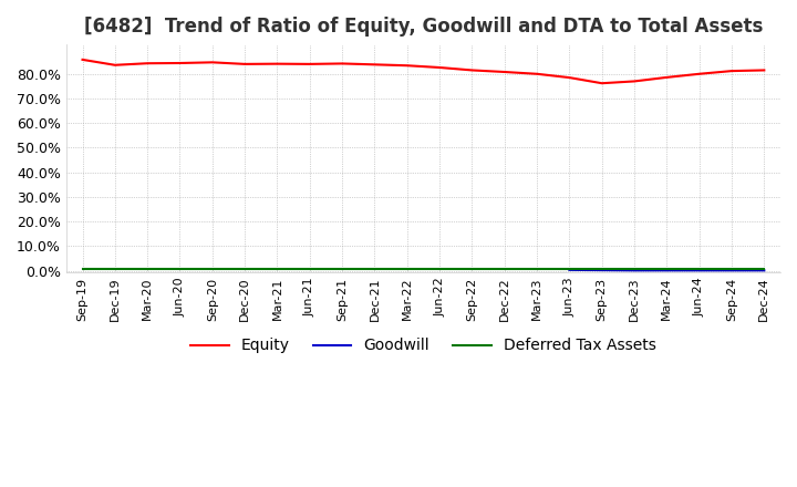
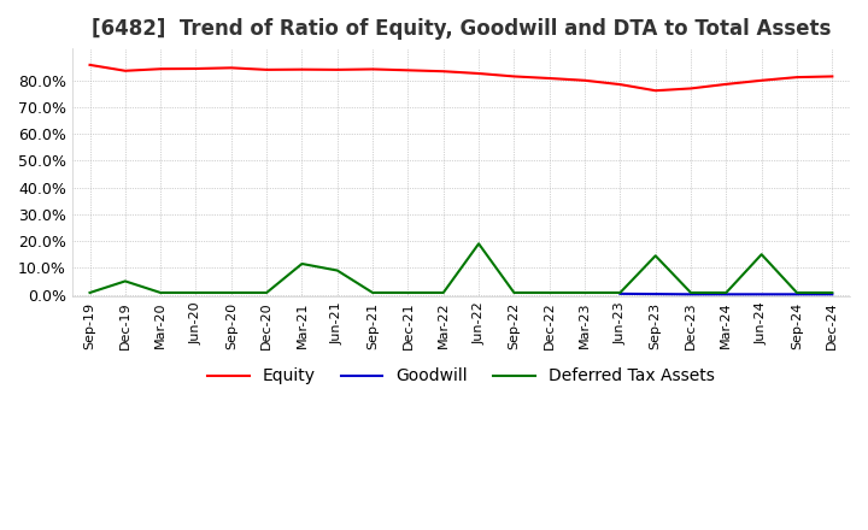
Deferred Tax Assets/Dec-19: 0.7% -> 5.0%
Deferred Tax Assets/Mar-21: 0.7% -> 11.5%
Deferred Tax Assets/Jun-21: 0.7% -> 9.0%
Deferred Tax Assets/Jun-22: 0.7% -> 19.0%
Deferred Tax Assets/Sep-23: 0.7% -> 14.5%
Deferred Tax Assets/Jun-24: 0.7% -> 15.0%
